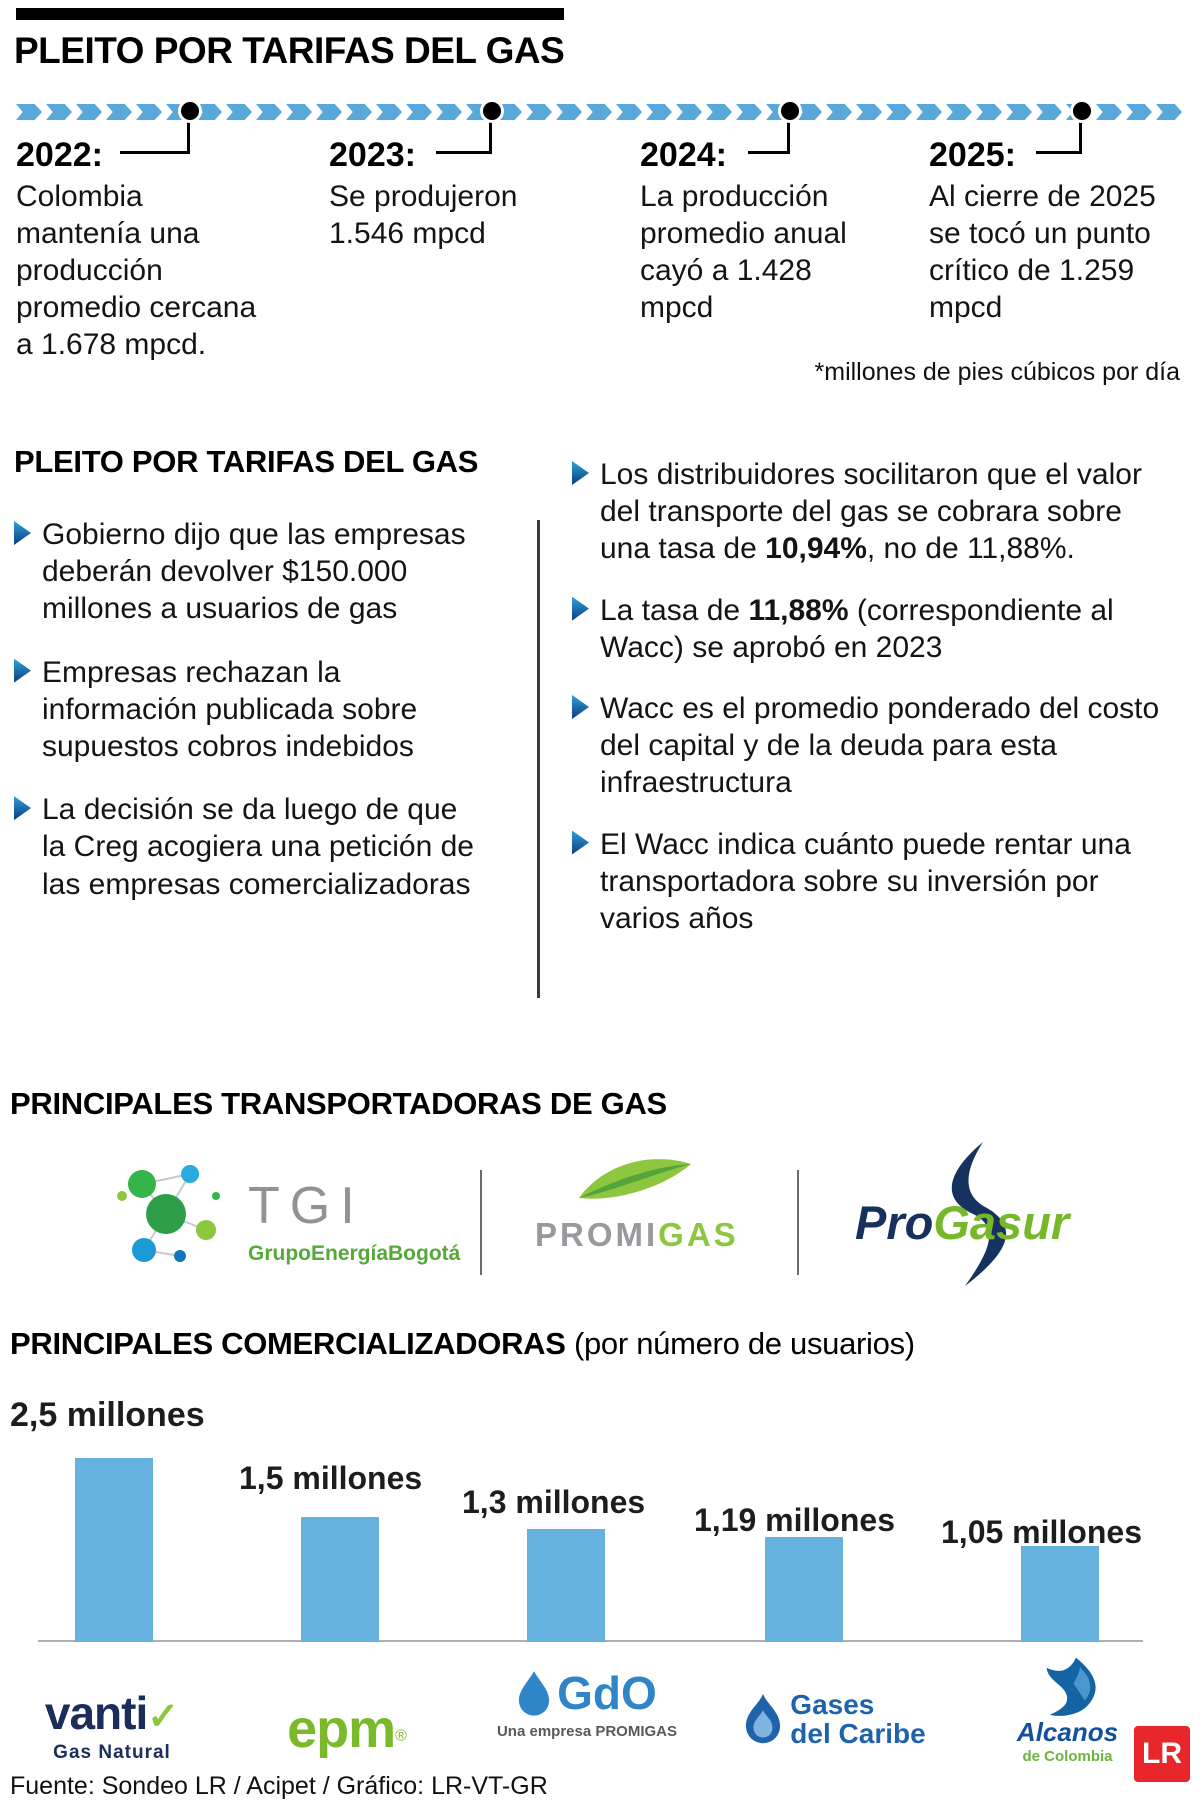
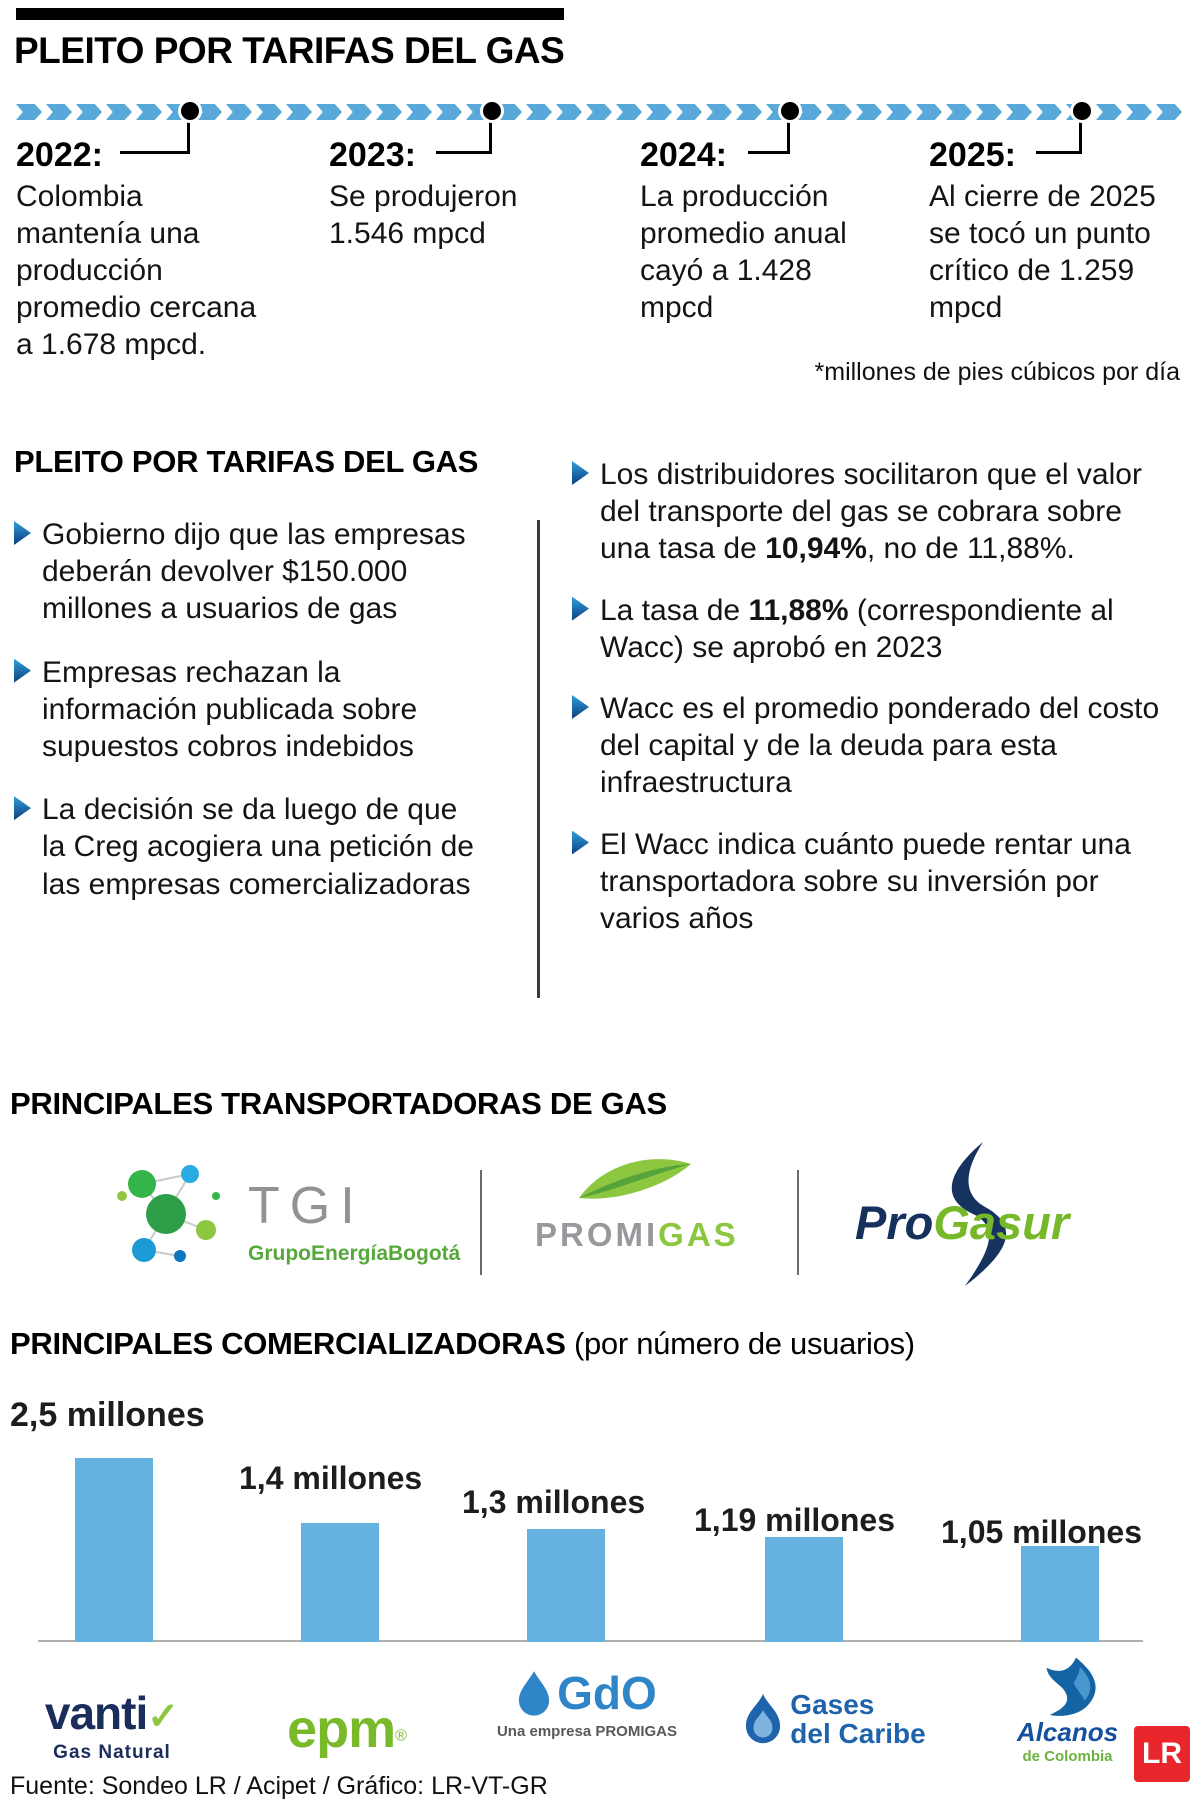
epm: 1,5 -> 1,4
